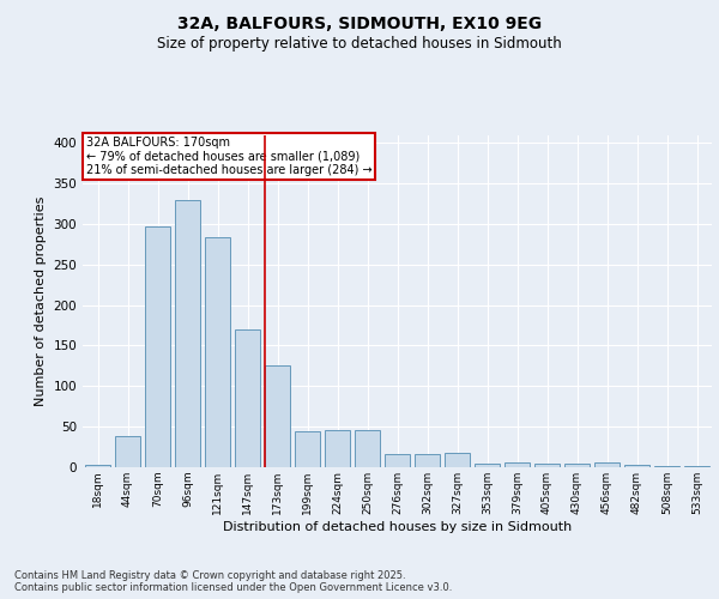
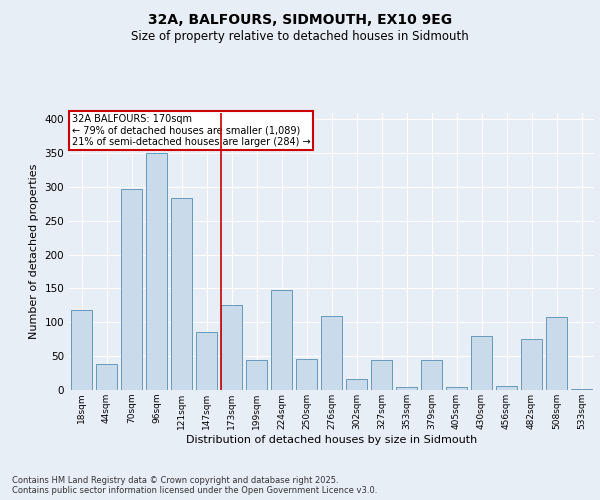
18sqm: 3 -> 118
96sqm: 330 -> 350
147sqm: 170 -> 86
224sqm: 46 -> 148
276sqm: 16 -> 110
327sqm: 18 -> 44
379sqm: 6 -> 44
430sqm: 4 -> 80
482sqm: 3 -> 76
508sqm: 1 -> 108
